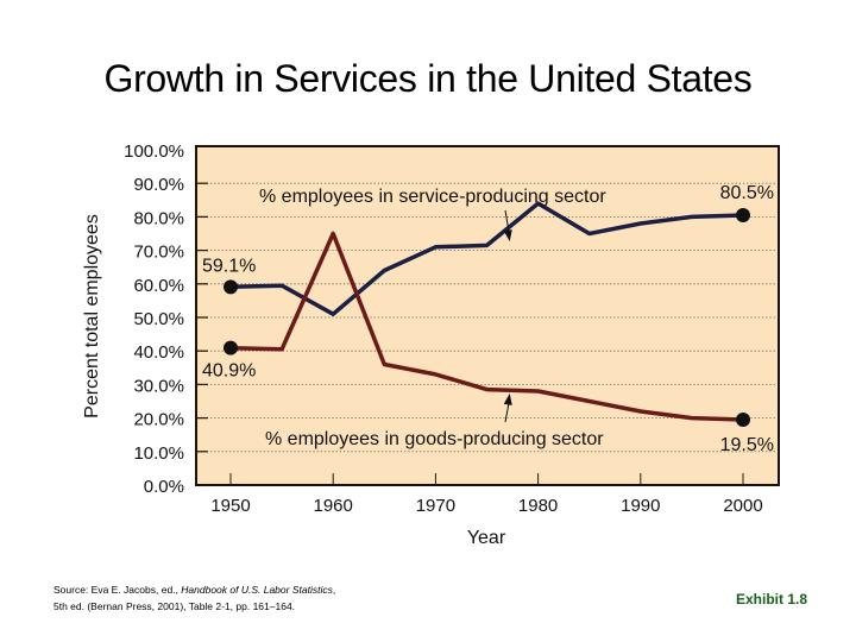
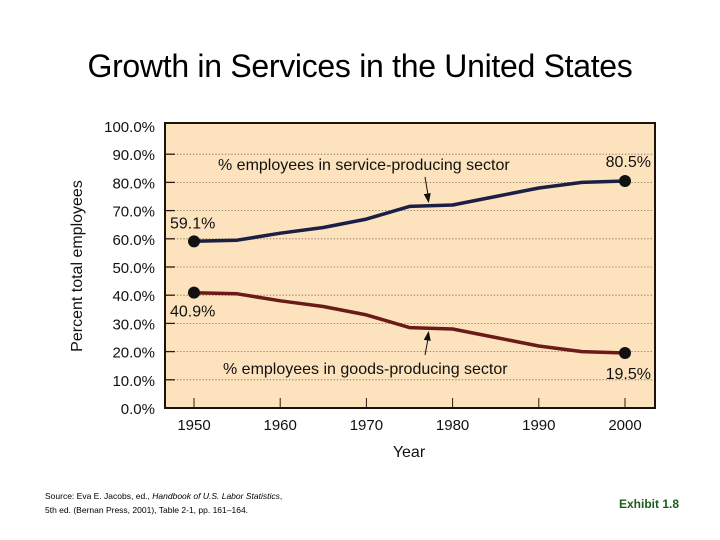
% employees in service-producing sector/1960: 51% -> 62%
% employees in goods-producing sector/1960: 75% -> 38%
% employees in service-producing sector/1970: 71% -> 67%
% employees in service-producing sector/1980: 84% -> 72%
